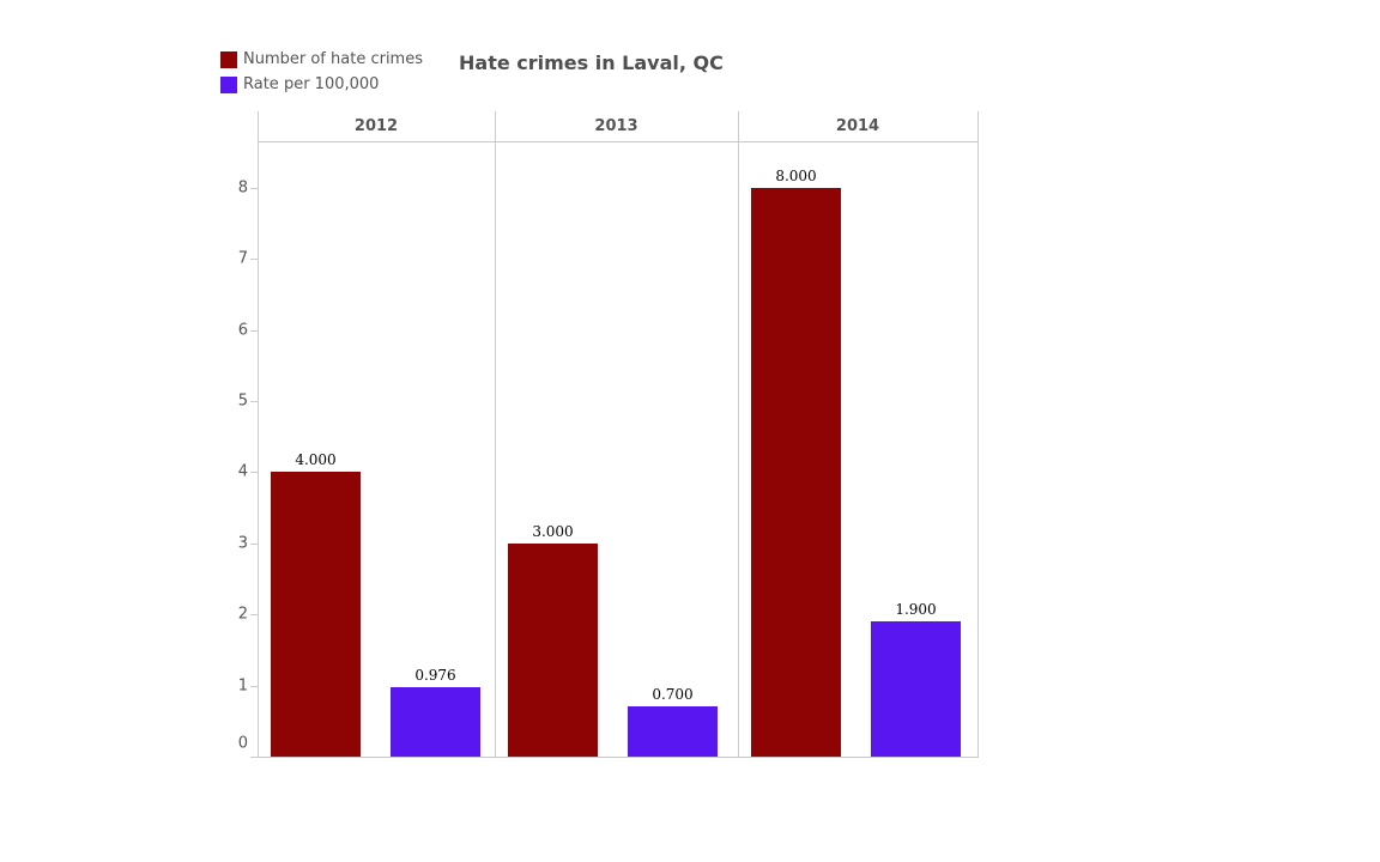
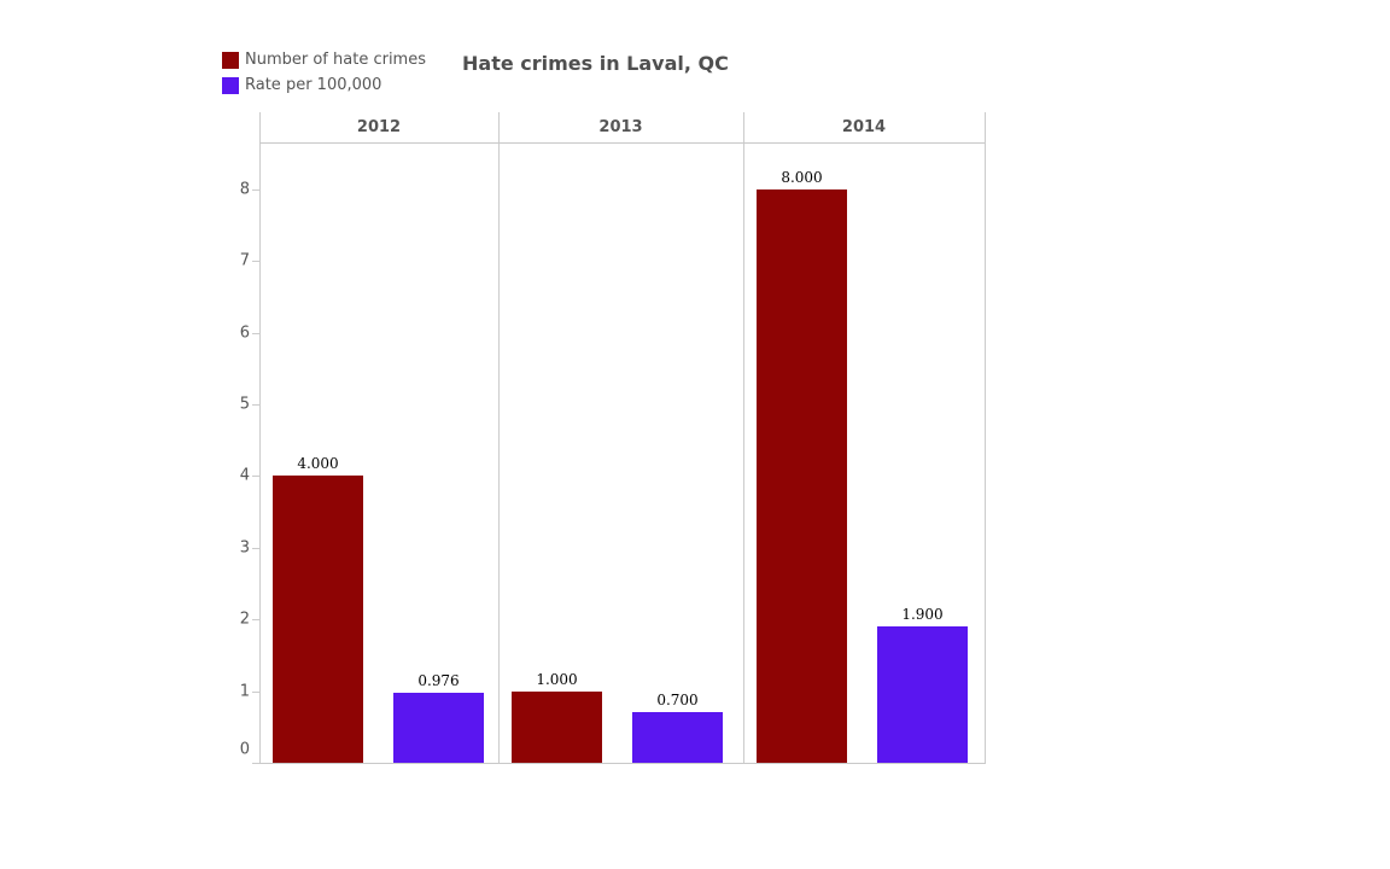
Number of hate crimes/2013: 3.000 -> 1.000
